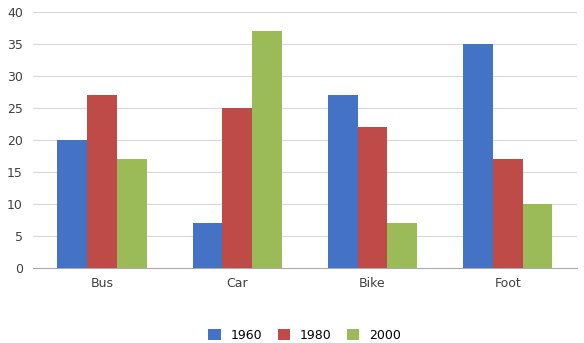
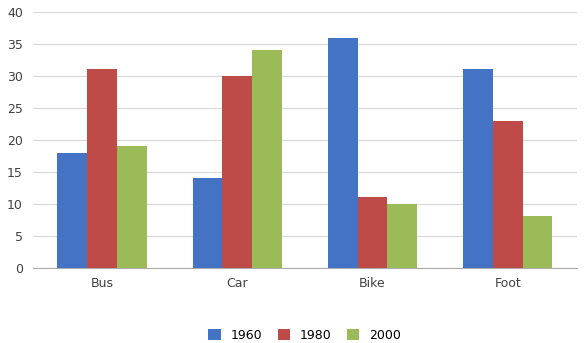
1960/Bus: 20 -> 18
1980/Bus: 27 -> 31
2000/Bus: 17 -> 19
1960/Car: 7 -> 14
1980/Car: 25 -> 30
2000/Car: 37 -> 34
1960/Bike: 27 -> 36
1980/Bike: 22 -> 11
2000/Bike: 7 -> 10
1960/Foot: 35 -> 31
1980/Foot: 17 -> 23
2000/Foot: 10 -> 8
